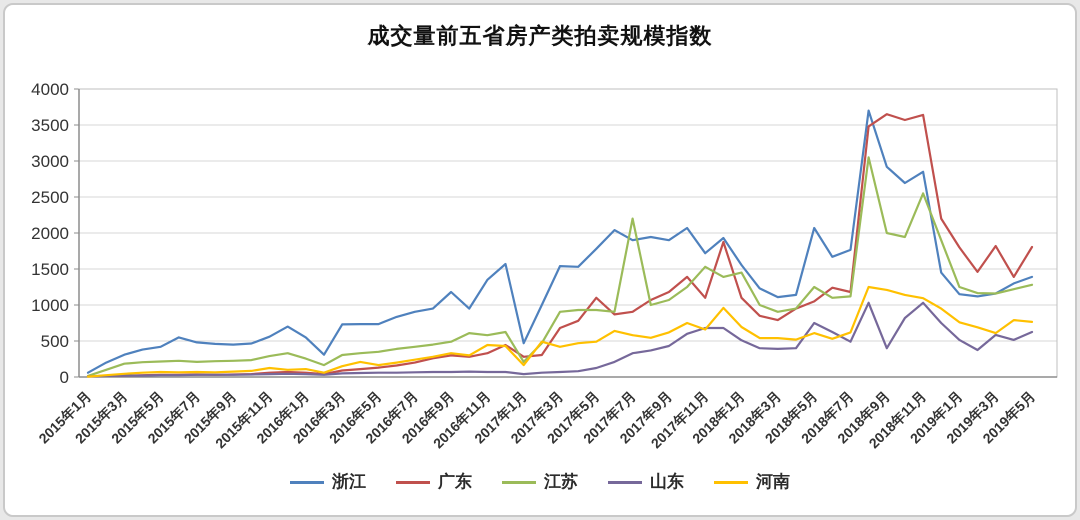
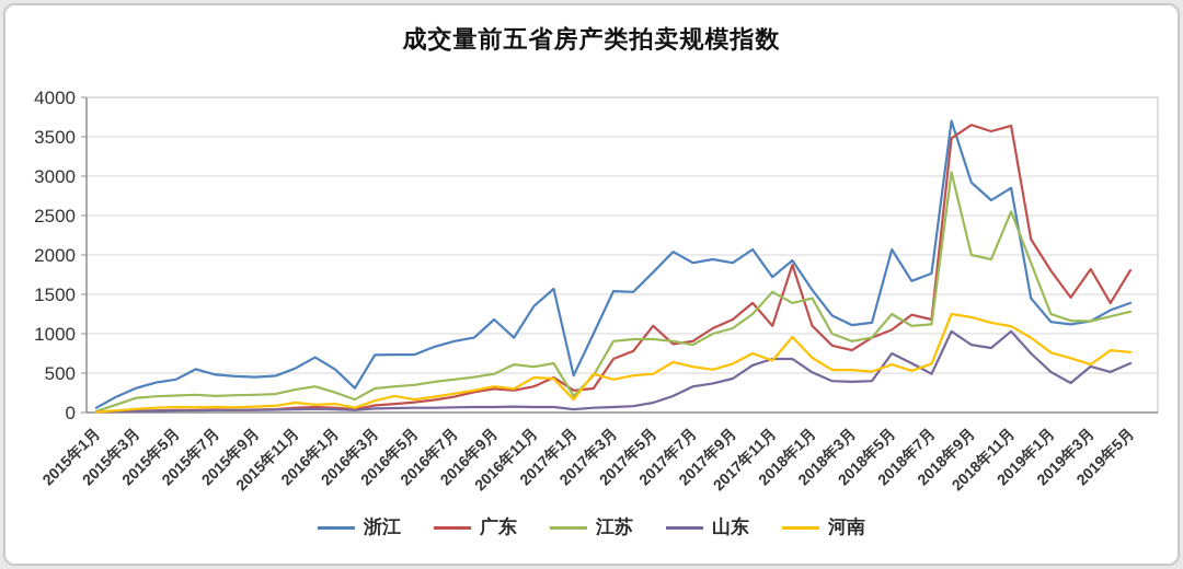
江苏/2017年7月: 2200 -> 900
山东/2018年9月: 400 -> 900
